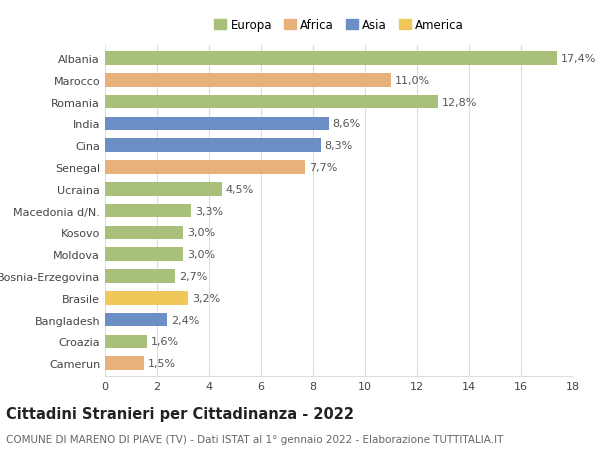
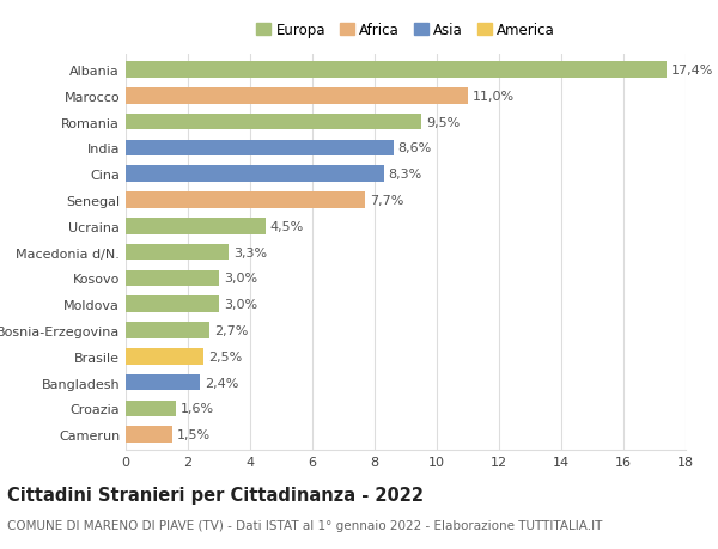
Romania: 12,8% -> 9,5%
Brasile: 3,2% -> 2,5%
